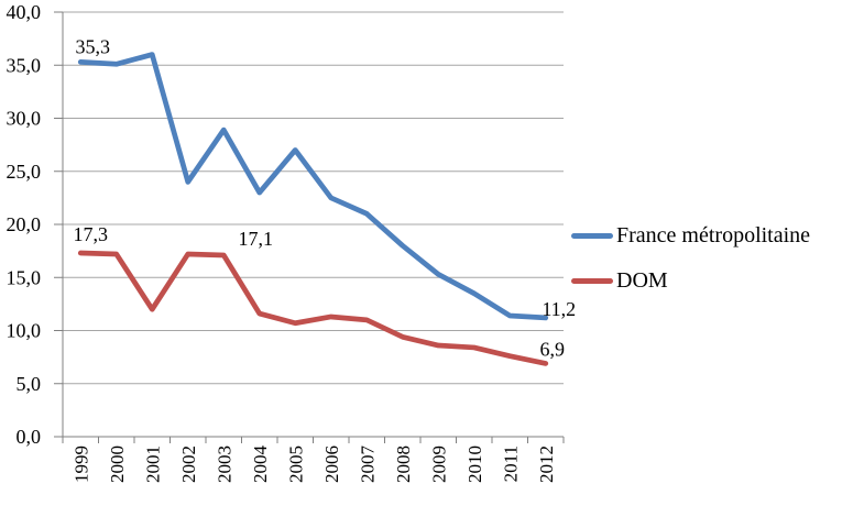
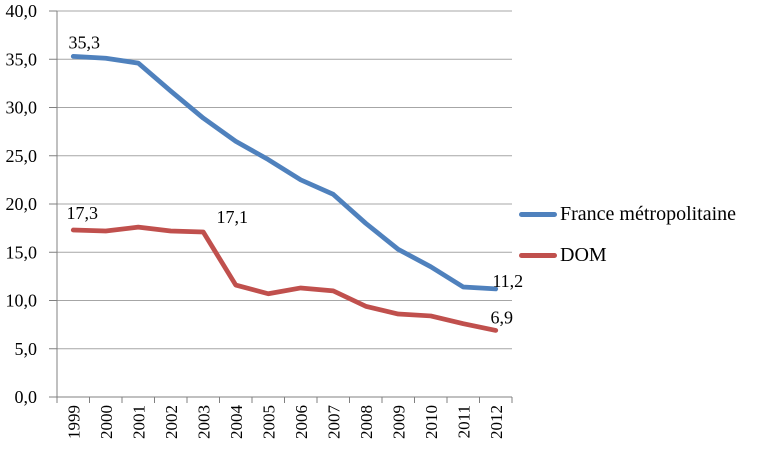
France métropolitaine/2001: 36 -> 35
DOM/2001: 12 -> 18
France métropolitaine/2002: 24 -> 32
France métropolitaine/2004: 23 -> 26
France métropolitaine/2005: 27 -> 25
